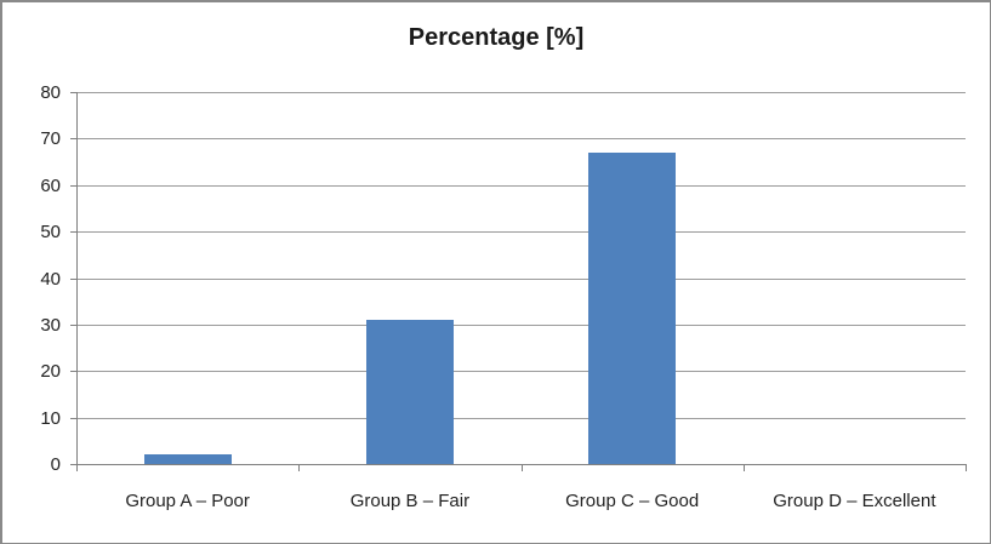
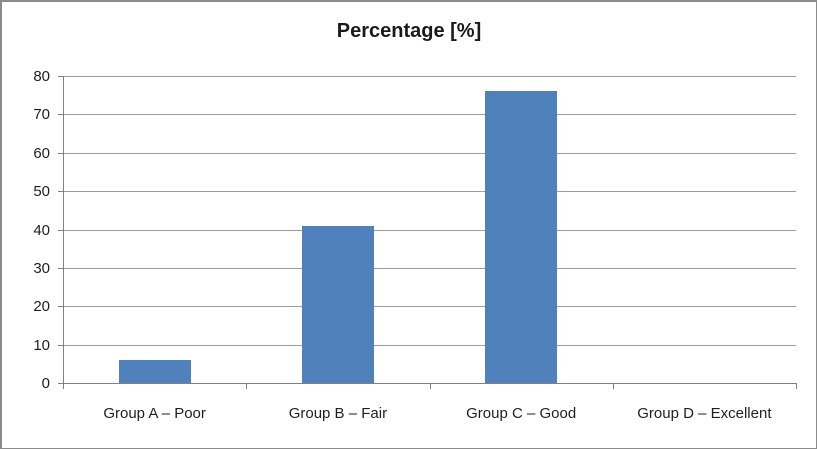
Group A – Poor: 2 -> 6
Group B – Fair: 31 -> 41
Group C – Good: 67 -> 76
